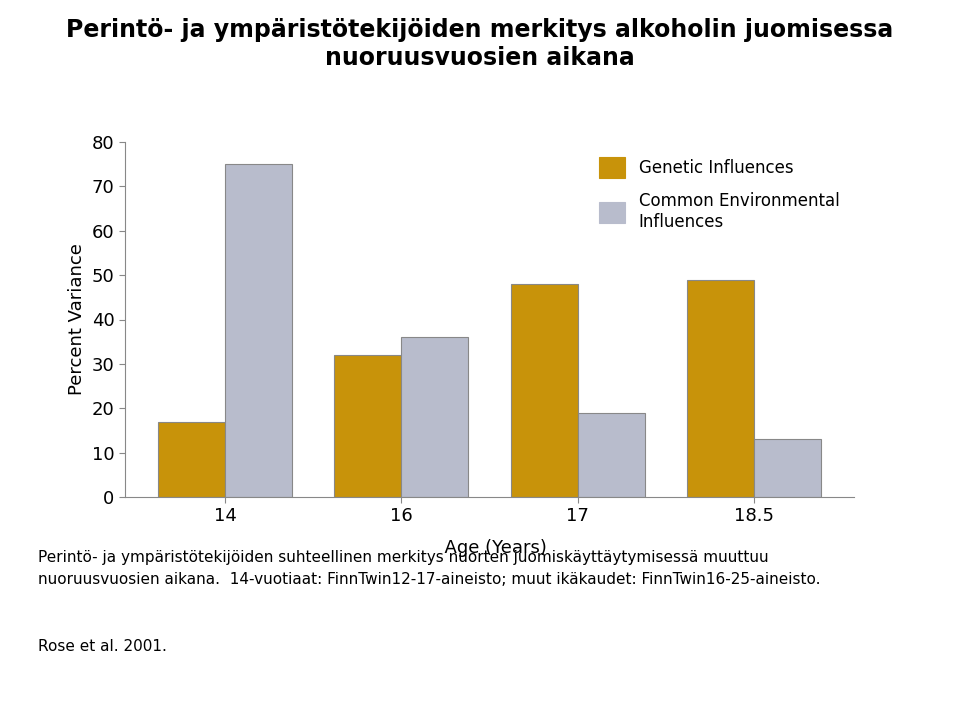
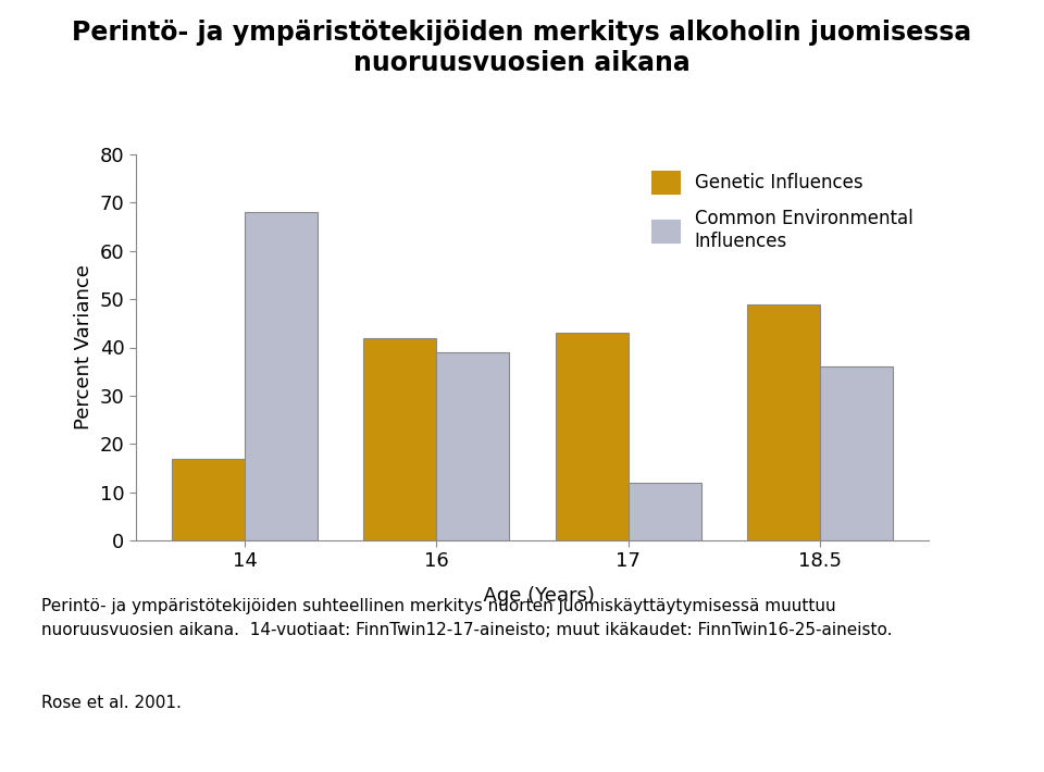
Common Environmental Influences/14: 75 -> 68
Genetic Influences/16: 32 -> 42
Common Environmental Influences/16: 36 -> 39
Genetic Influences/17: 48 -> 43
Common Environmental Influences/17: 19 -> 12
Common Environmental Influences/18.5: 13 -> 36
